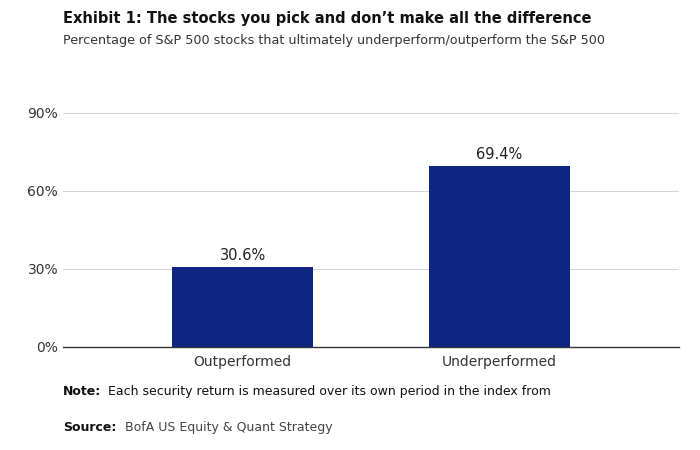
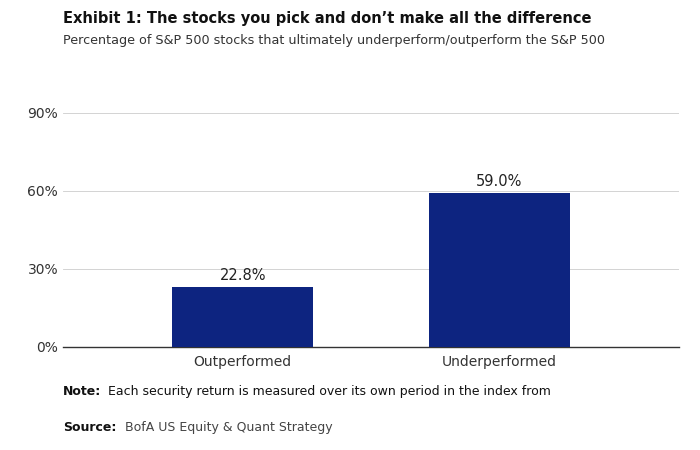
Outperformed: 30.6% -> 22.8%
Underperformed: 69.4% -> 59.0%
